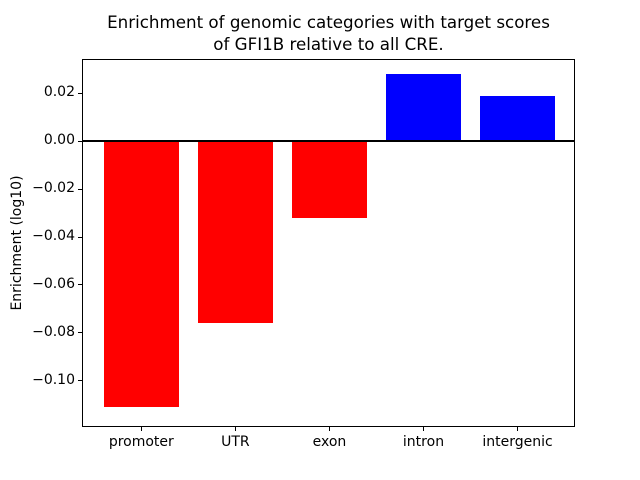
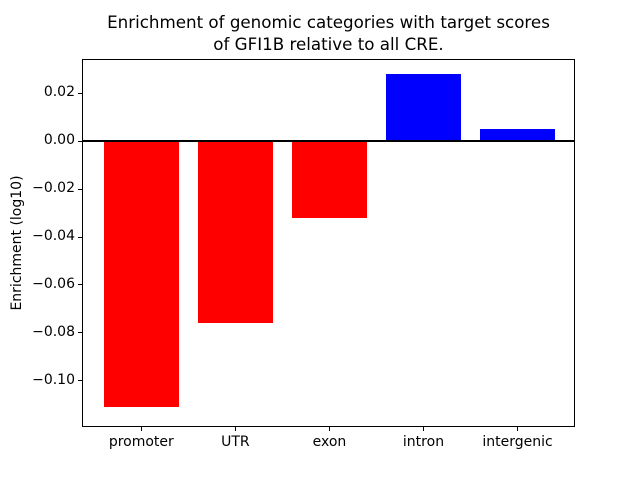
intergenic: 0.019 -> 0.005
